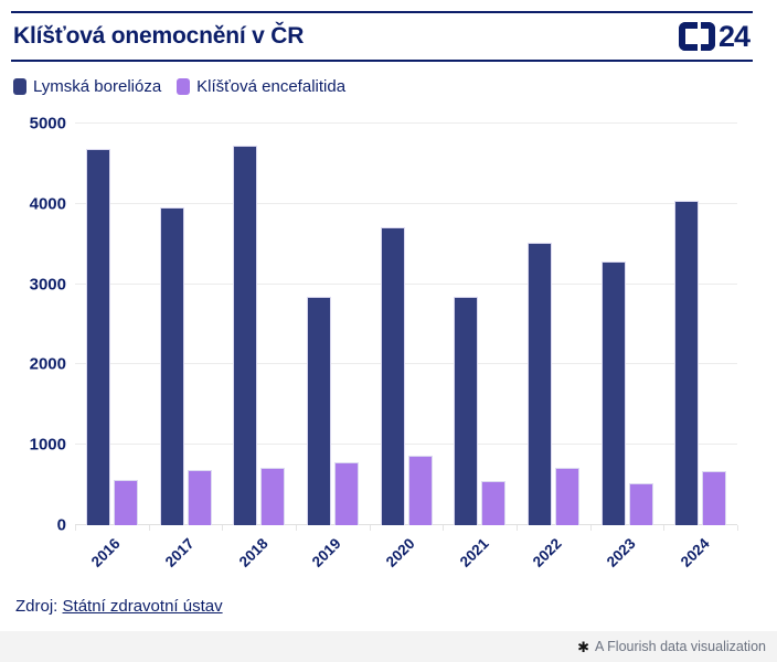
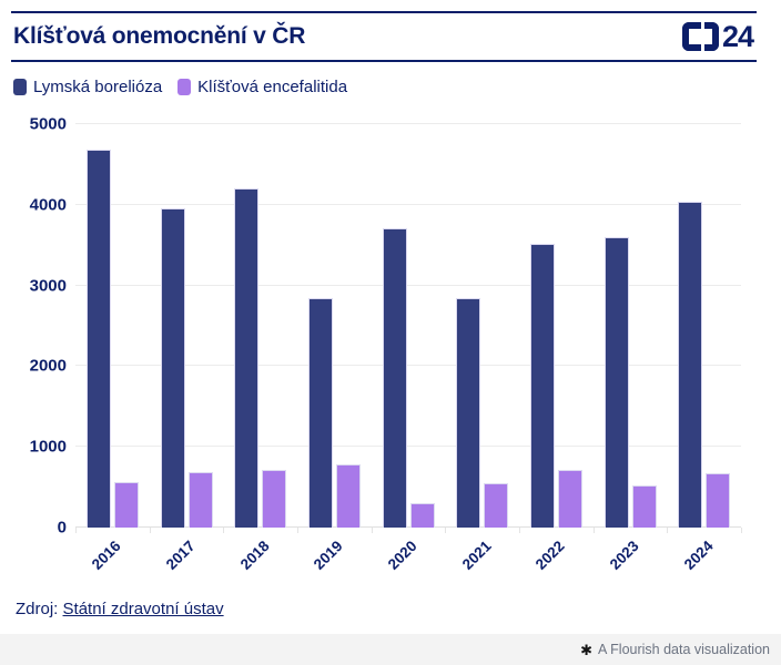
Lymská borelióza/2018: 4700 -> 4200
Klíšťová encefalitida/2020: 900 -> 300
Lymská borelióza/2023: 3300 -> 3600
